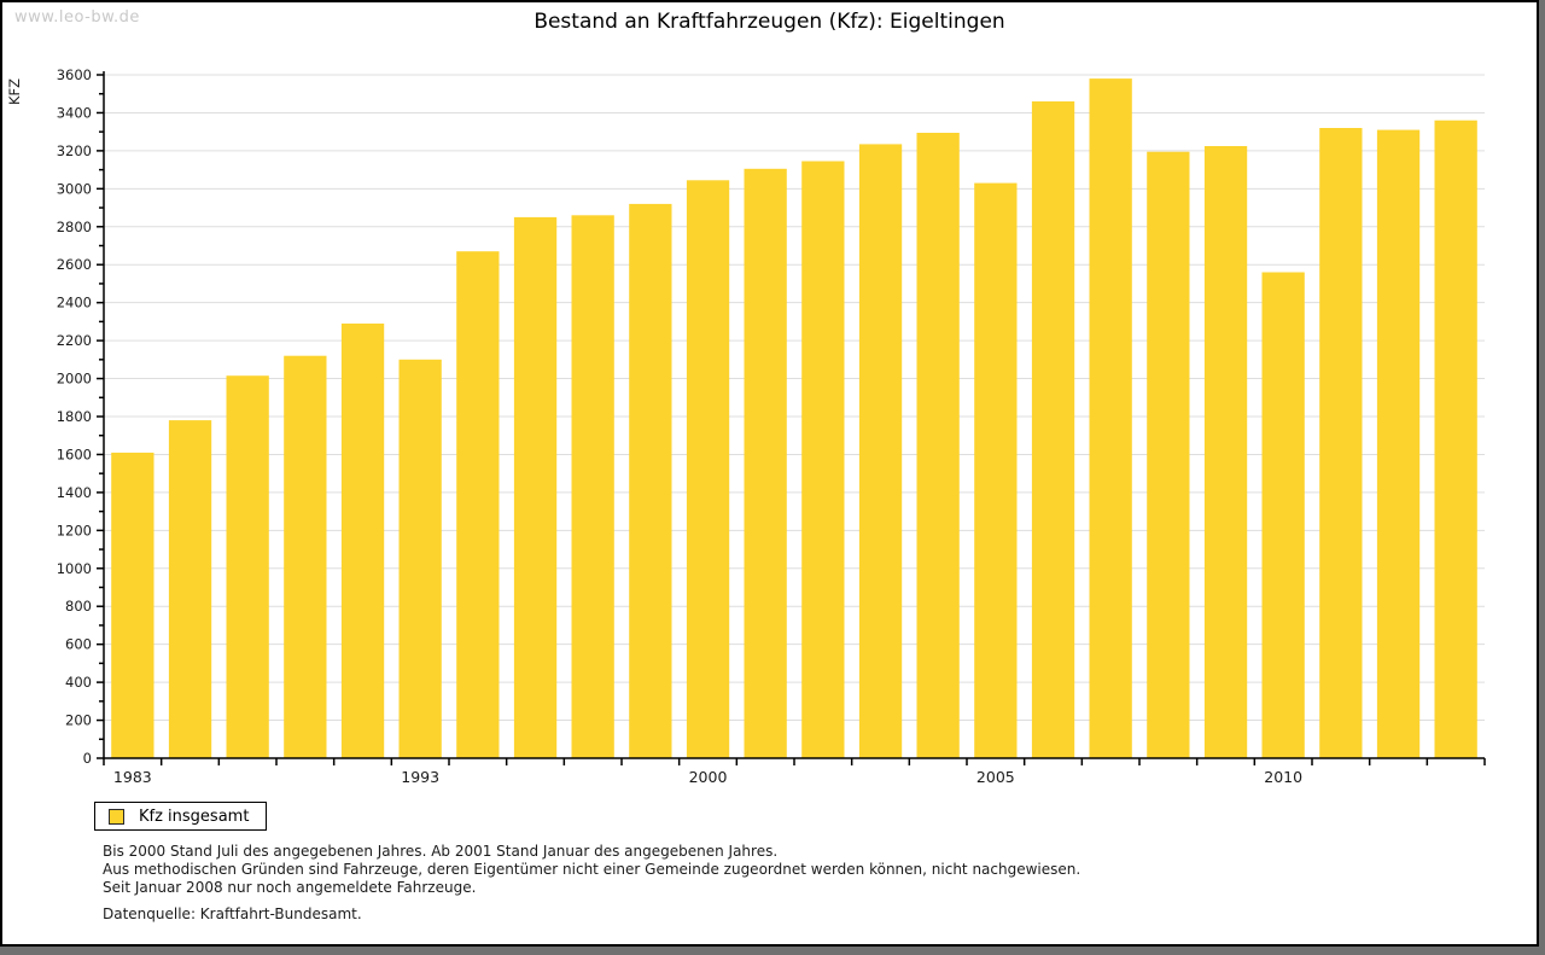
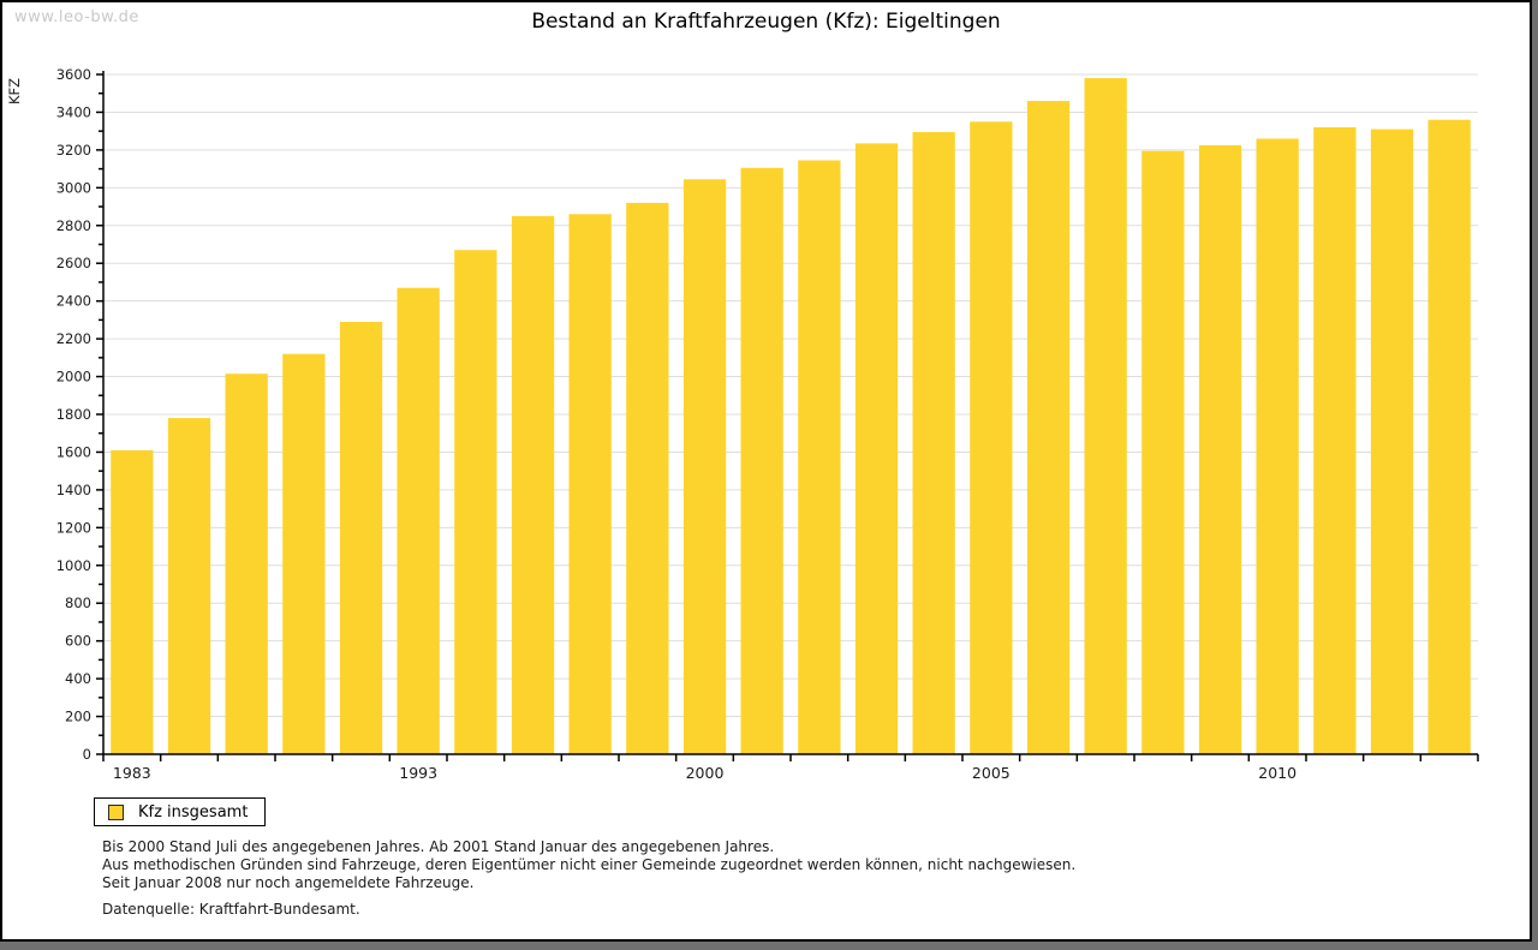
1993: 2100 -> 2470
2005: 3030 -> 3350
2010: 2560 -> 3260
